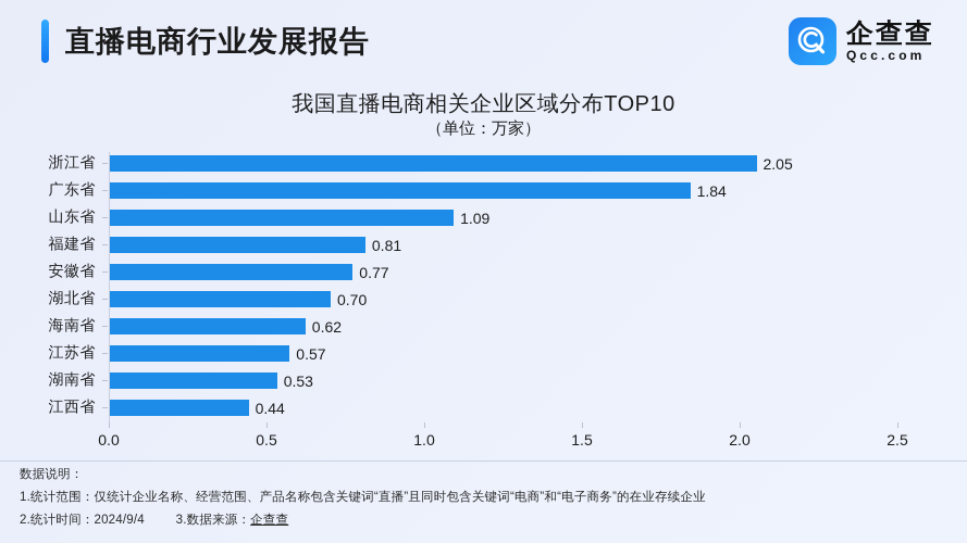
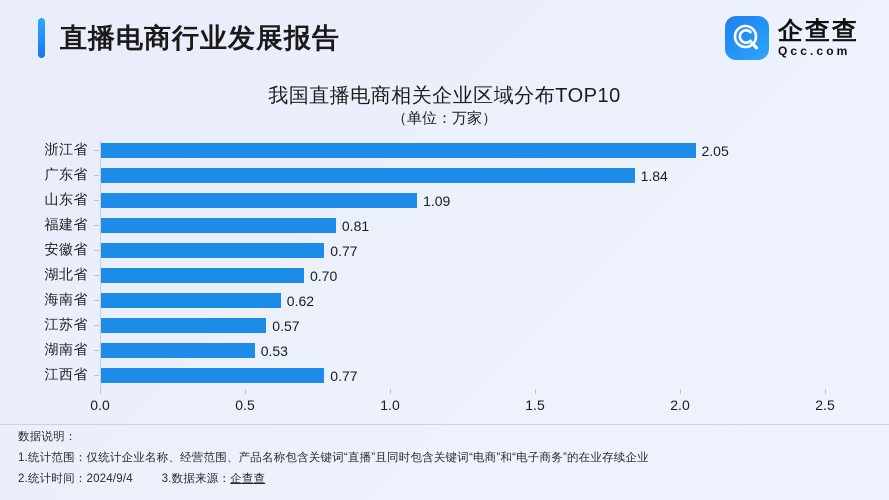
江西省: 0.44 -> 0.77
